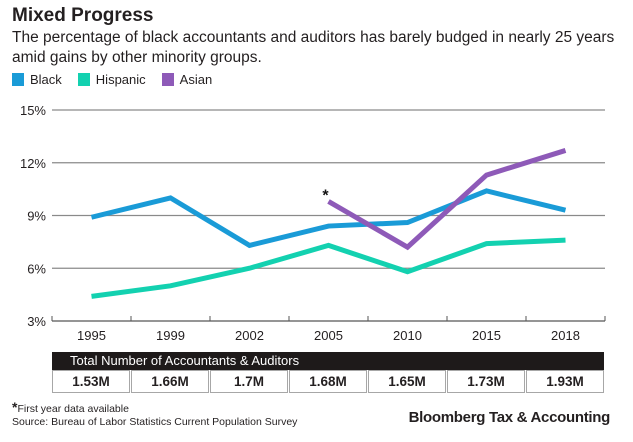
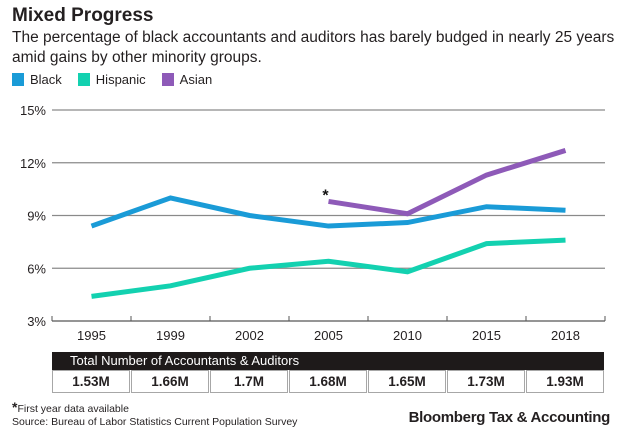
Black/1995: 8.9% -> 8.4%
Black/2002: 7.3% -> 9.0%
Hispanic/2005: 7.3% -> 6.4%
Asian/2010: 7.2% -> 9.1%
Black/2015: 10.4% -> 9.5%
